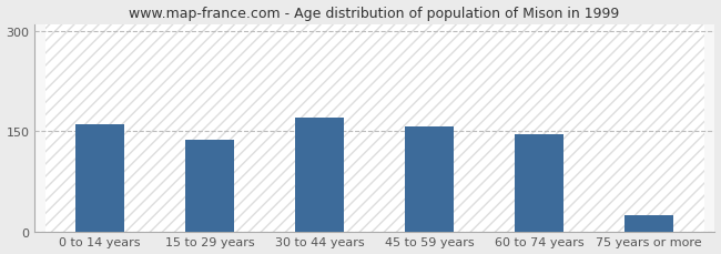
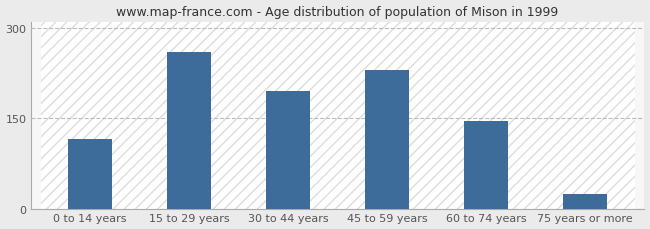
0 to 14 years: 160 -> 116
15 to 29 years: 137 -> 260
30 to 44 years: 170 -> 196
45 to 59 years: 157 -> 230
